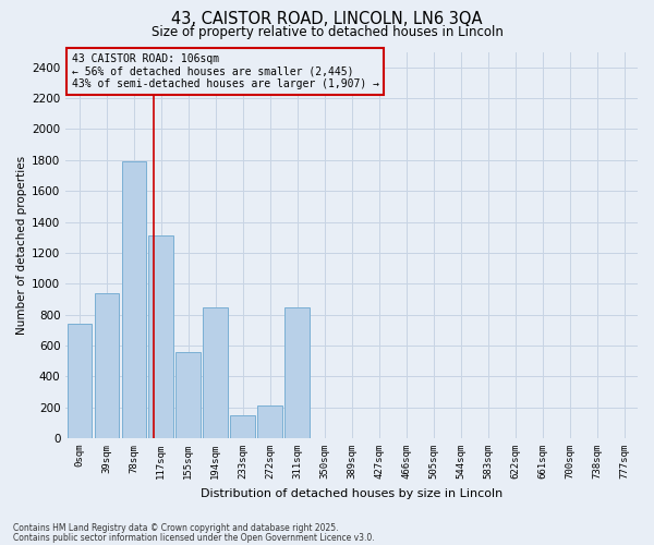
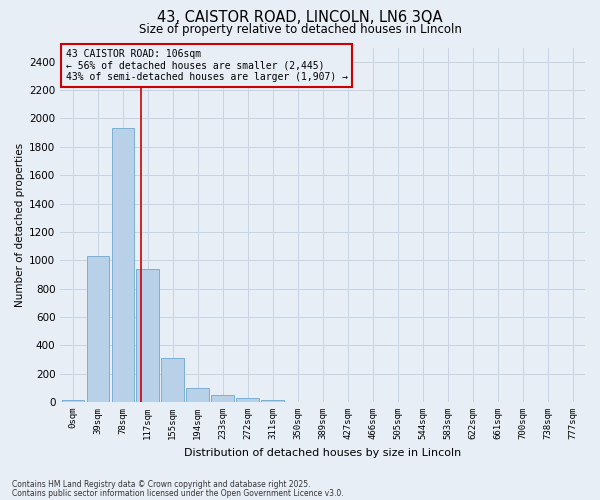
0sqm: 740 -> 20
39sqm: 940 -> 1030
78sqm: 1790 -> 1930
117sqm: 1310 -> 940
155sqm: 560 -> 310
194sqm: 850 -> 100
233sqm: 150 -> 50
272sqm: 210 -> 30
311sqm: 850 -> 20
